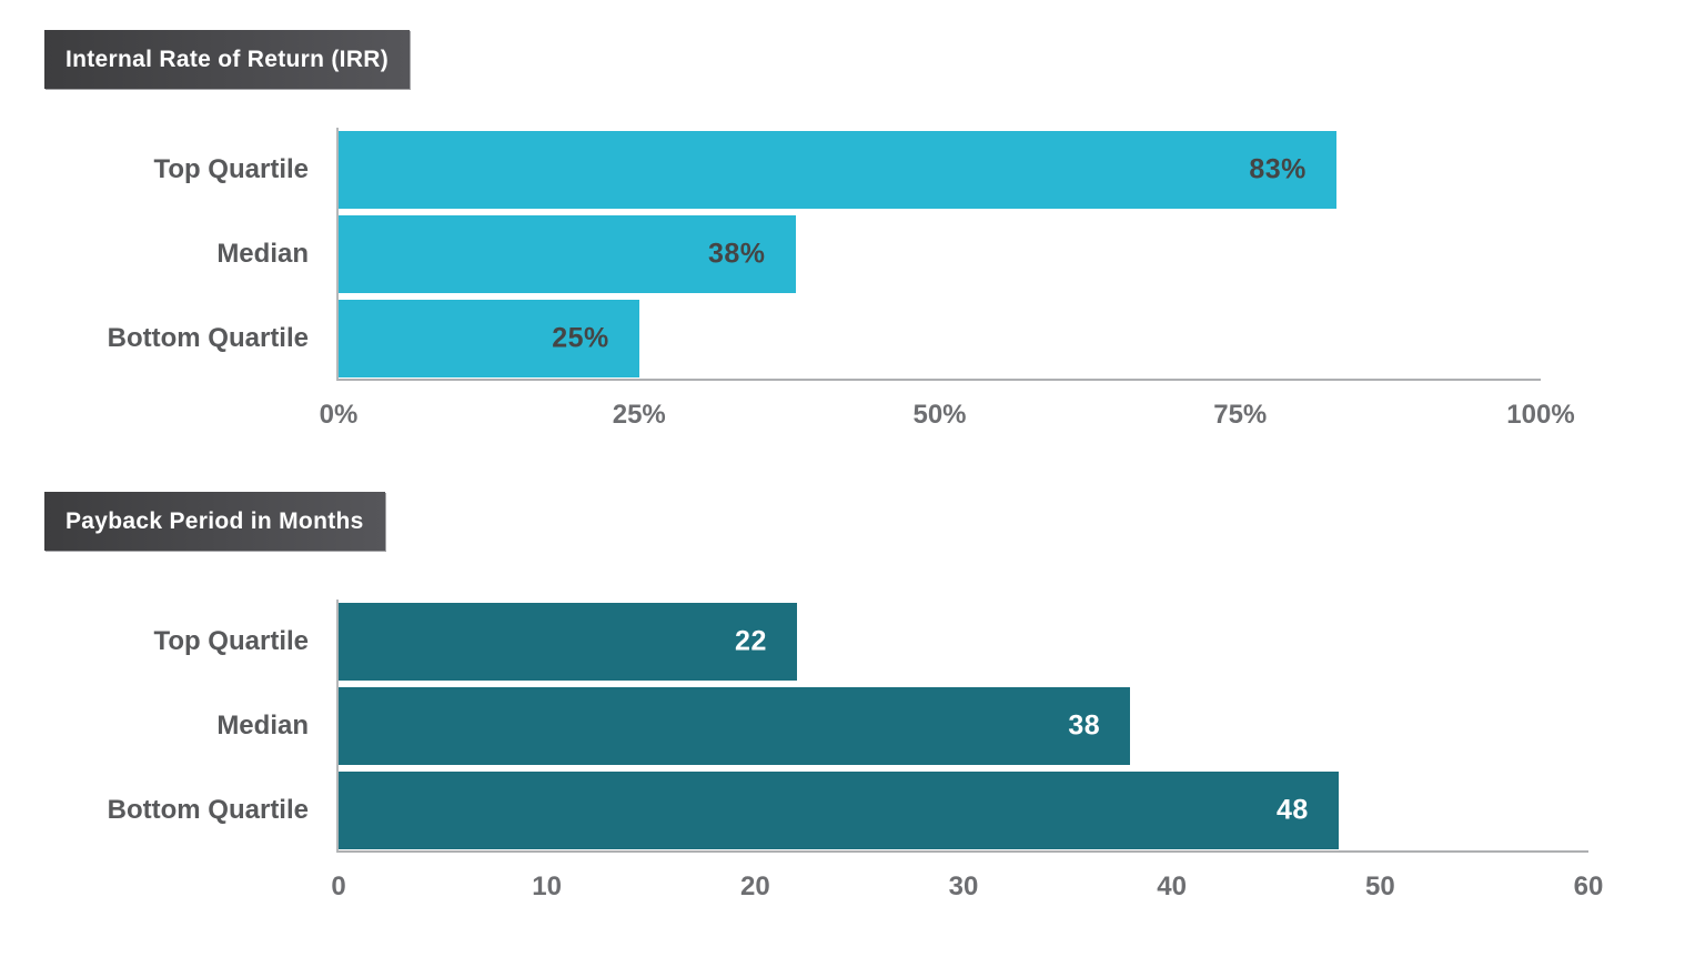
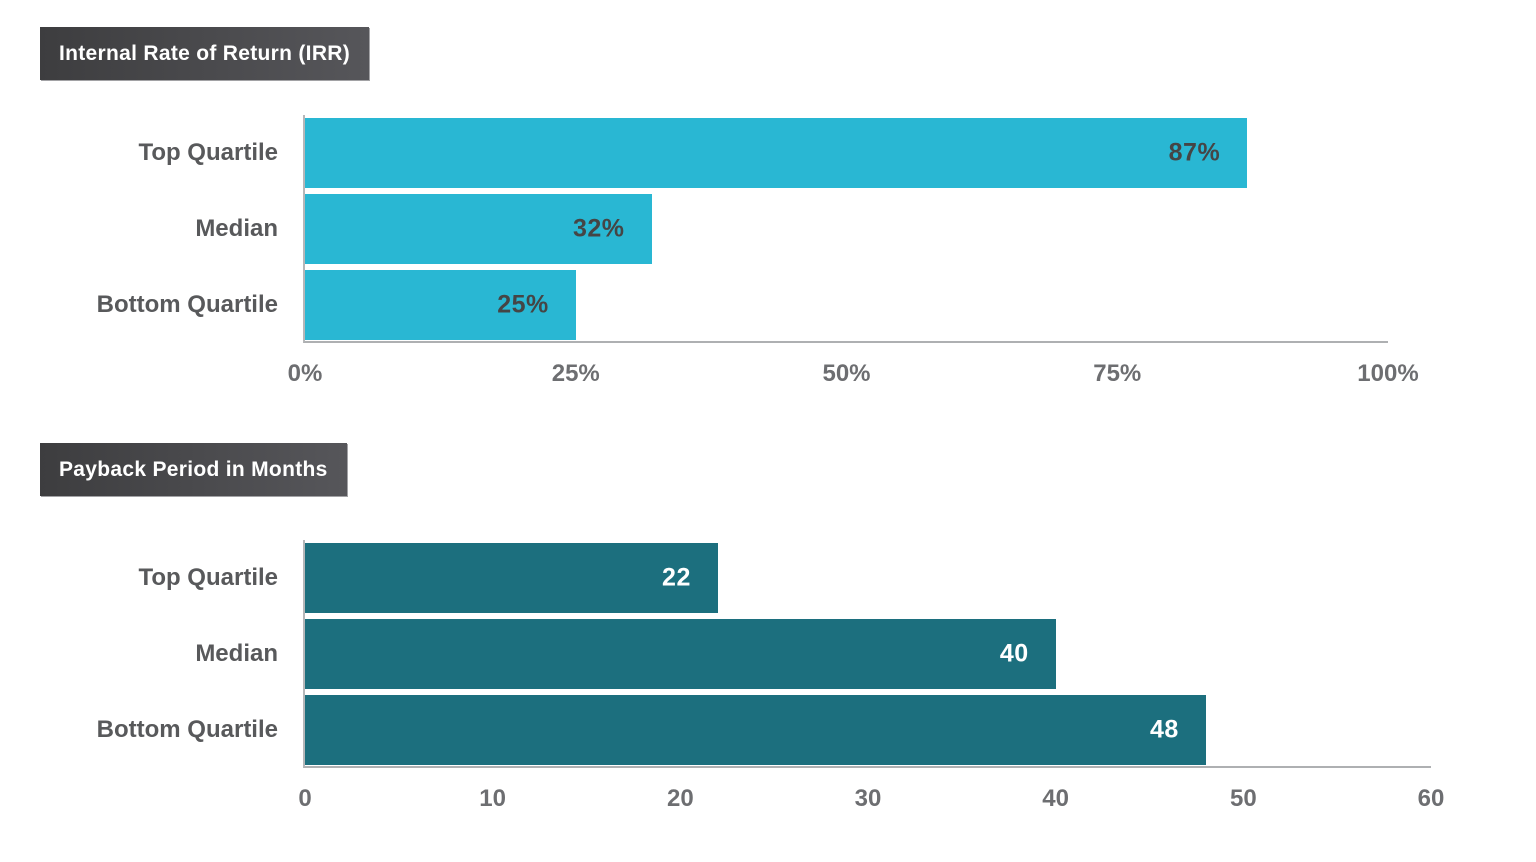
Internal Rate of Return (IRR)/Top Quartile: 83% -> 87%
Internal Rate of Return (IRR)/Median: 38% -> 32%
Payback Period in Months/Median: 38 -> 40
